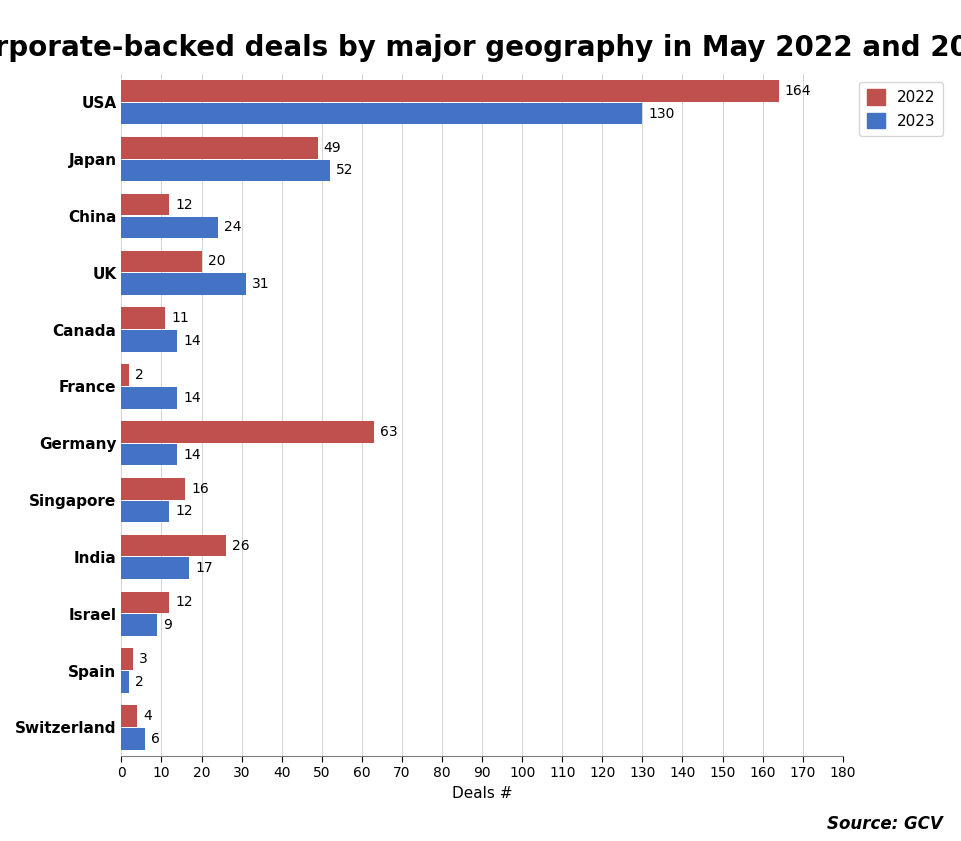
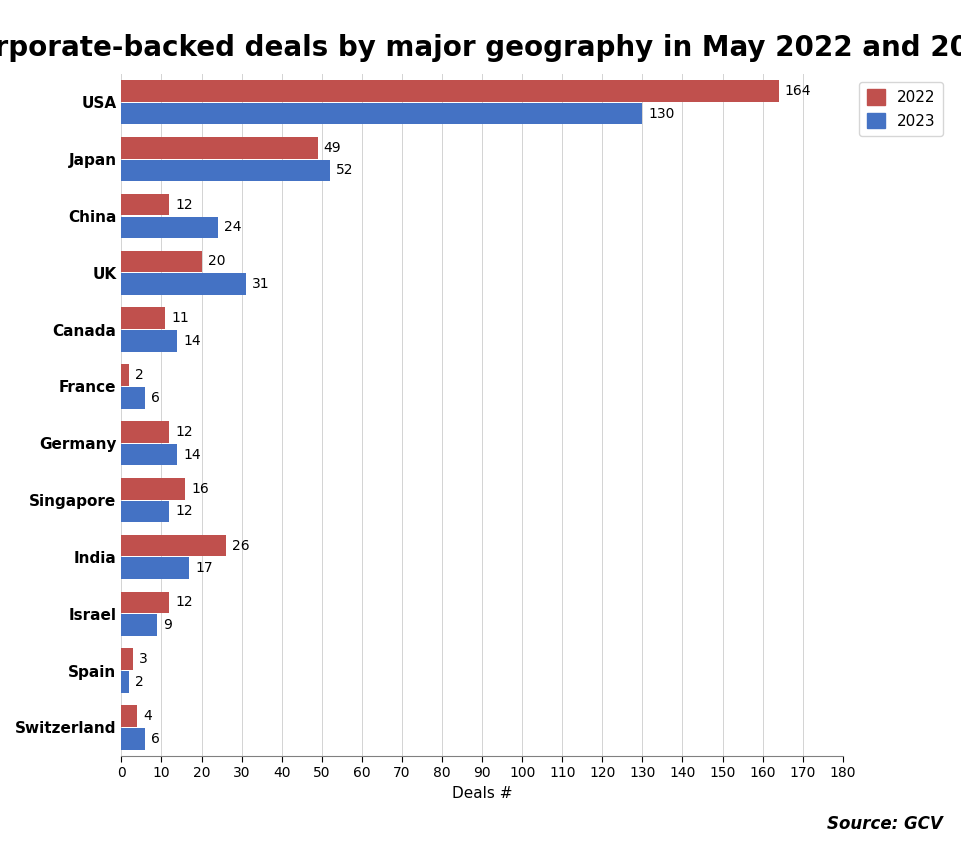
2023/France: 14 -> 6
2022/Germany: 63 -> 12
